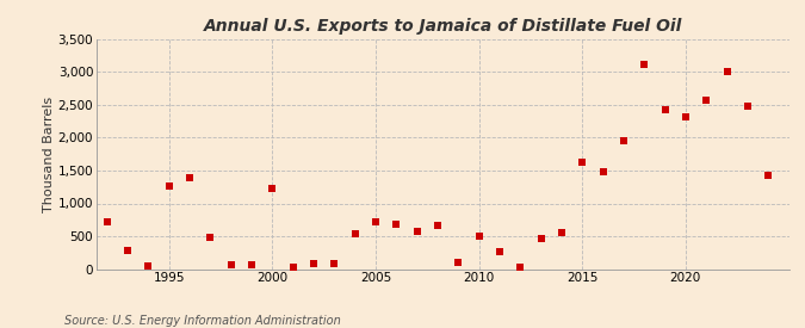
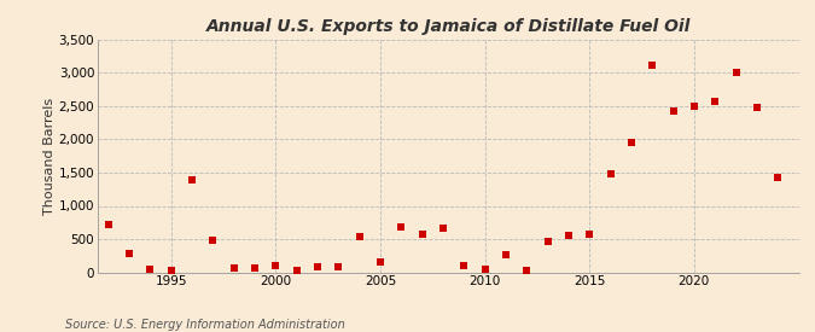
1995: 1,260 -> 30
2000: 1,220 -> 100
2005: 720 -> 160
2010: 500 -> 50
2015: 1,620 -> 580
2020: 2,320 -> 2,500
